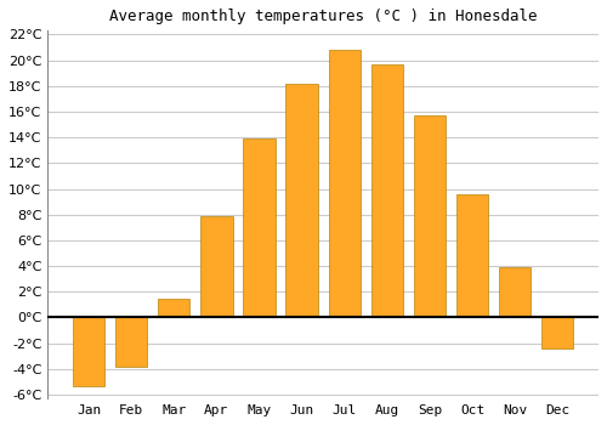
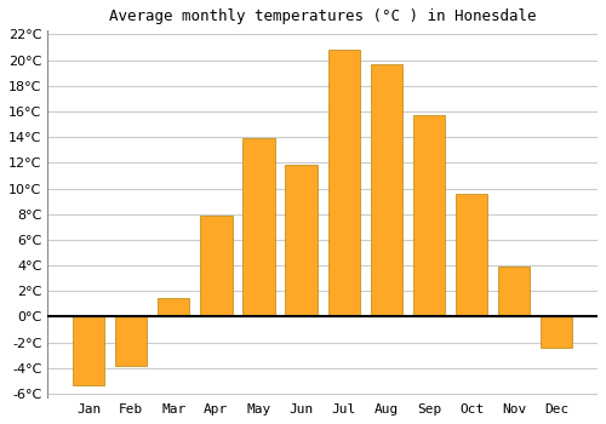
Jun: 18.2°C -> 11.8°C
